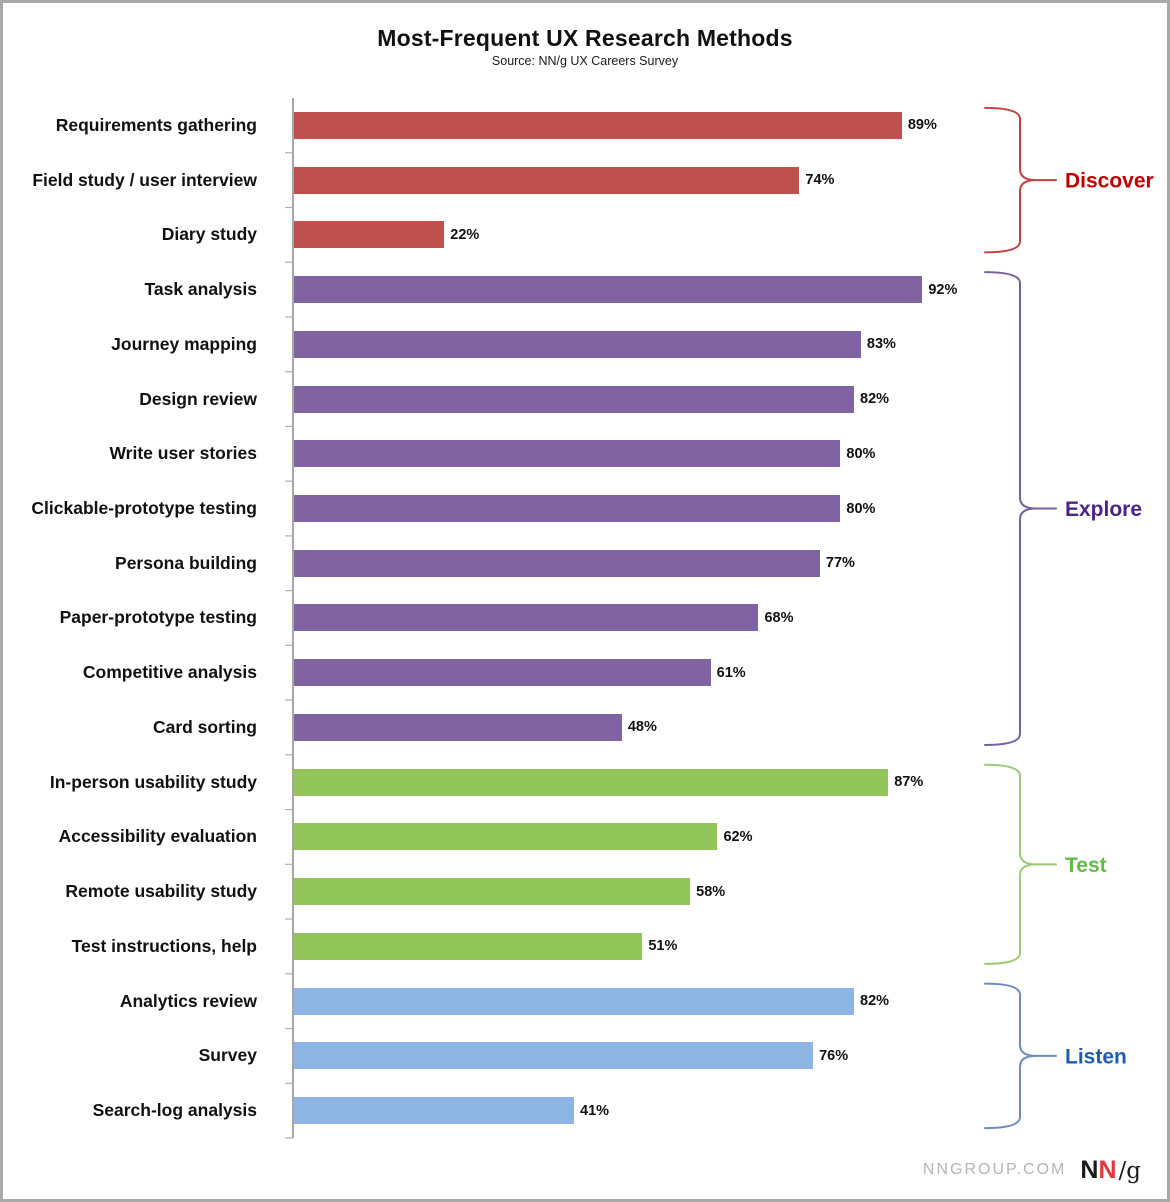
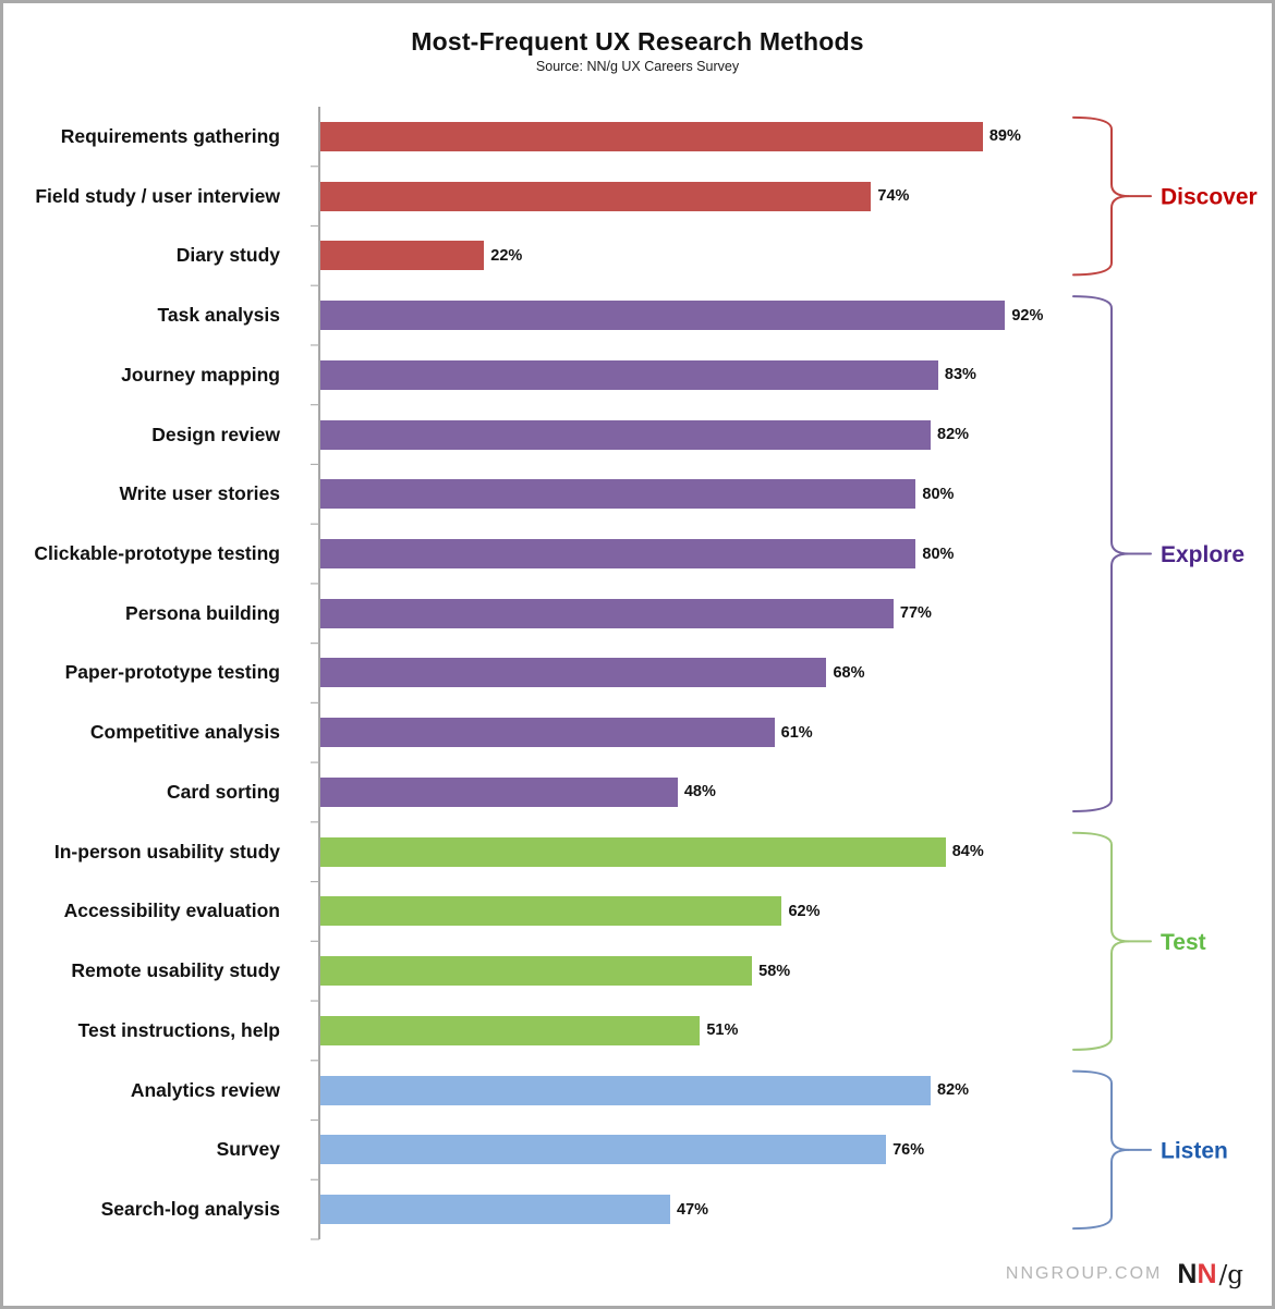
In-person usability study: 87% -> 84%
Search-log analysis: 41% -> 47%
